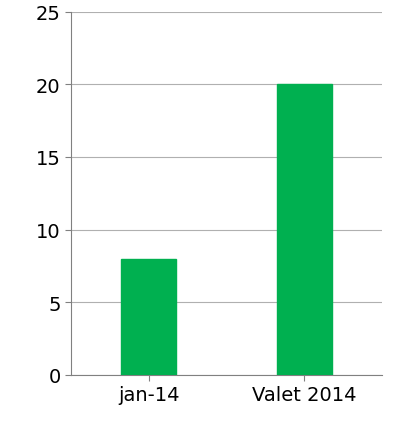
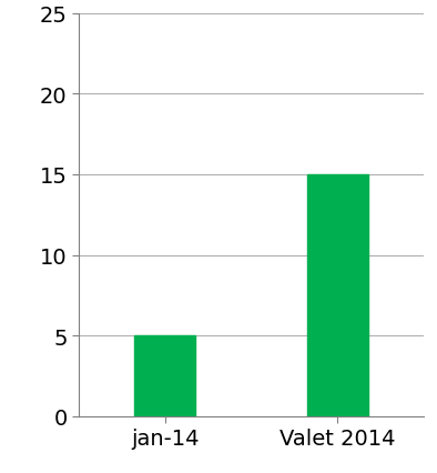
jan-14: 8 -> 5
Valet 2014: 20 -> 15
